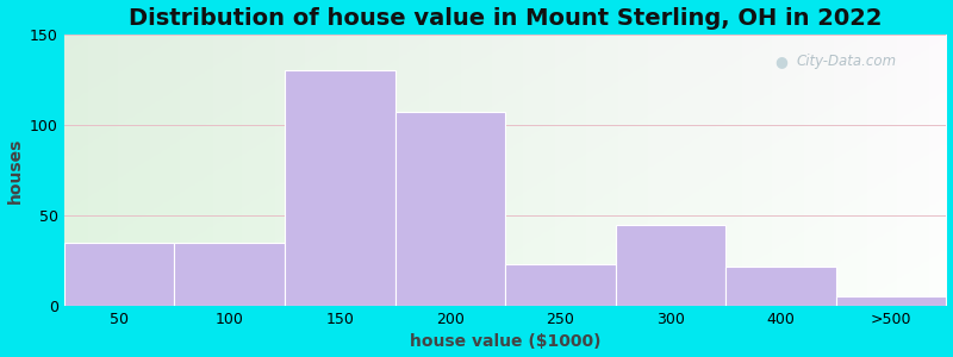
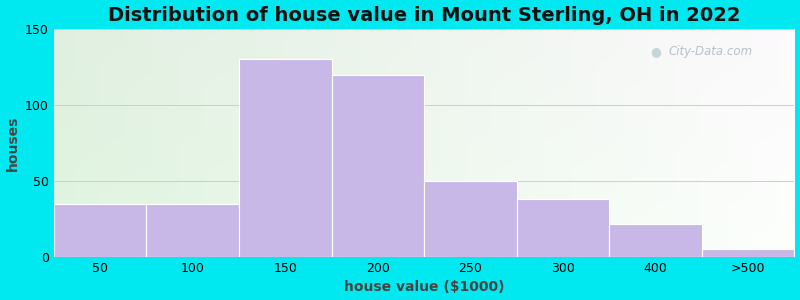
200: 107 -> 120
250: 23 -> 50
300: 45 -> 38
